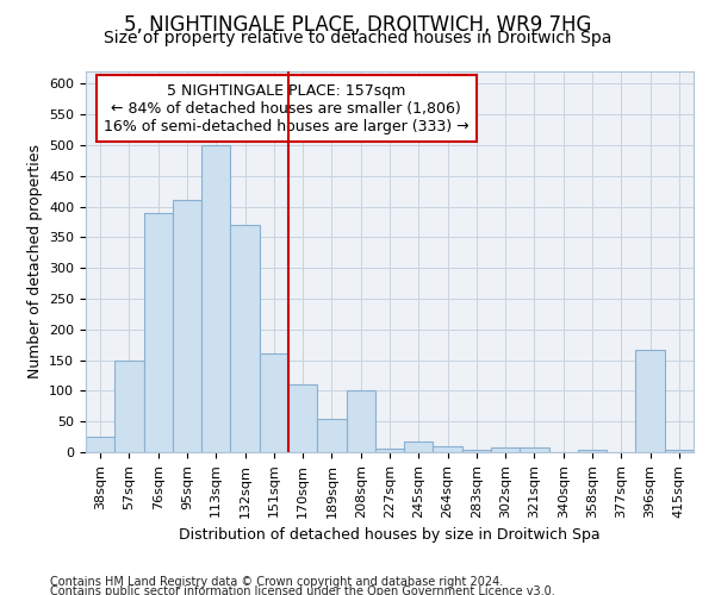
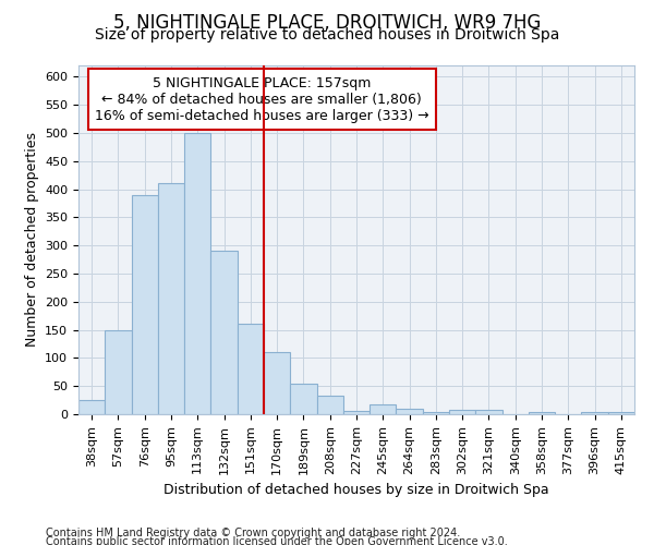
132sqm: 370 -> 290
208sqm: 100 -> 33
396sqm: 166 -> 3
